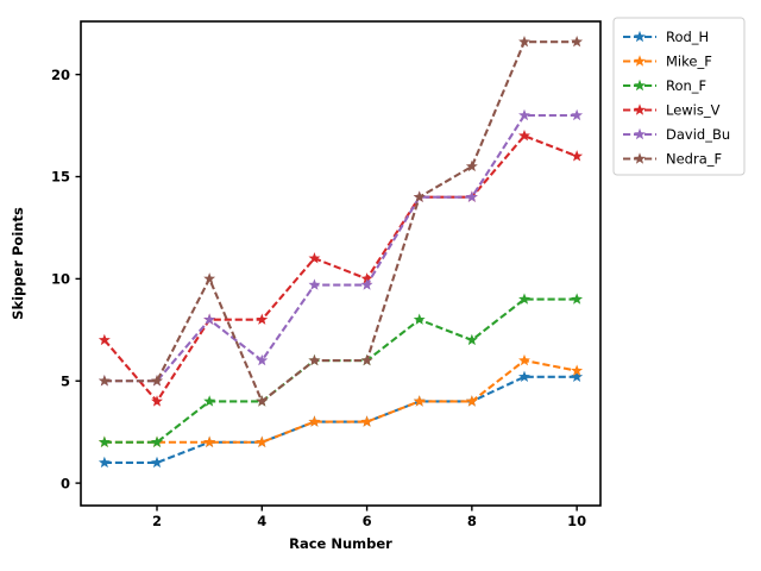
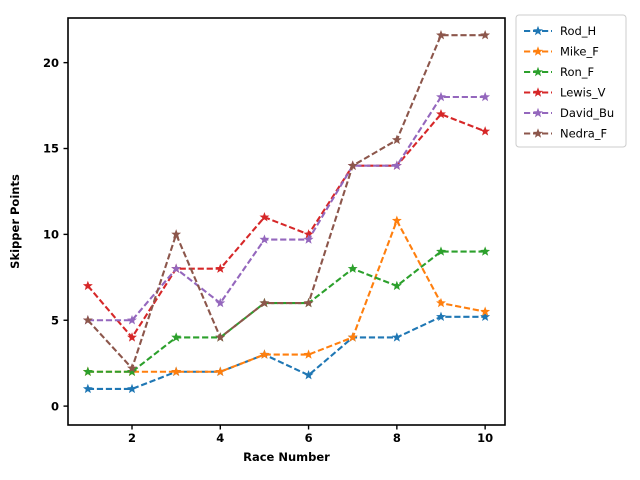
Nedra_F/2: 5.0 -> 2.2
Rod_H/6: 3.0 -> 1.8
Mike_F/8: 4.0 -> 10.8
